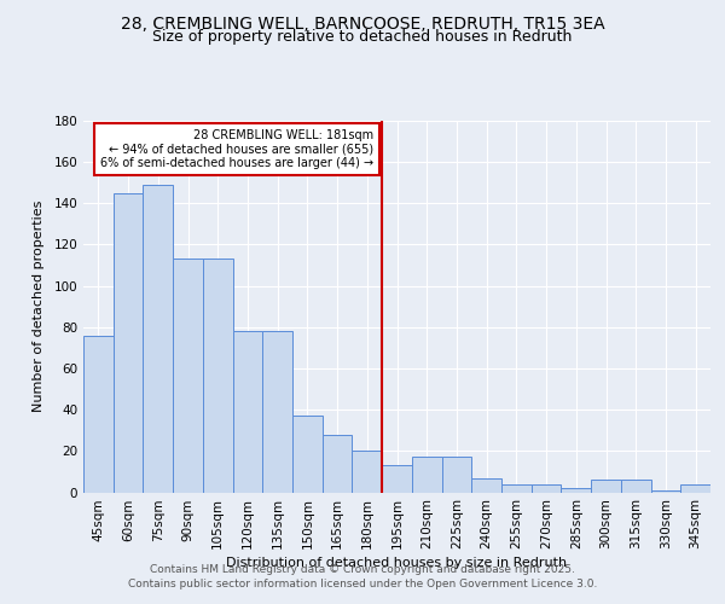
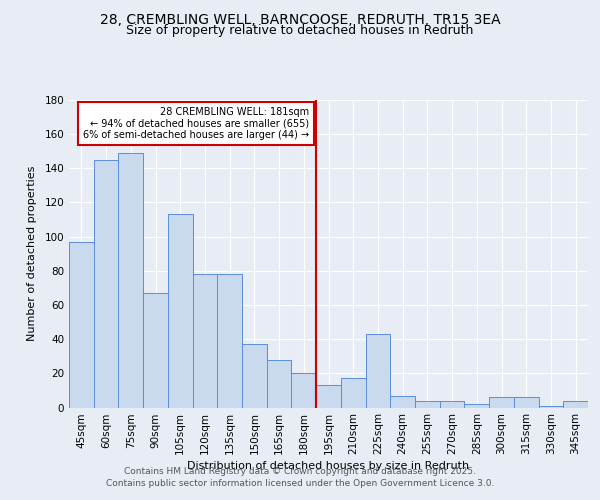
45sqm: 76 -> 97
90sqm: 113 -> 67
225sqm: 17 -> 43
